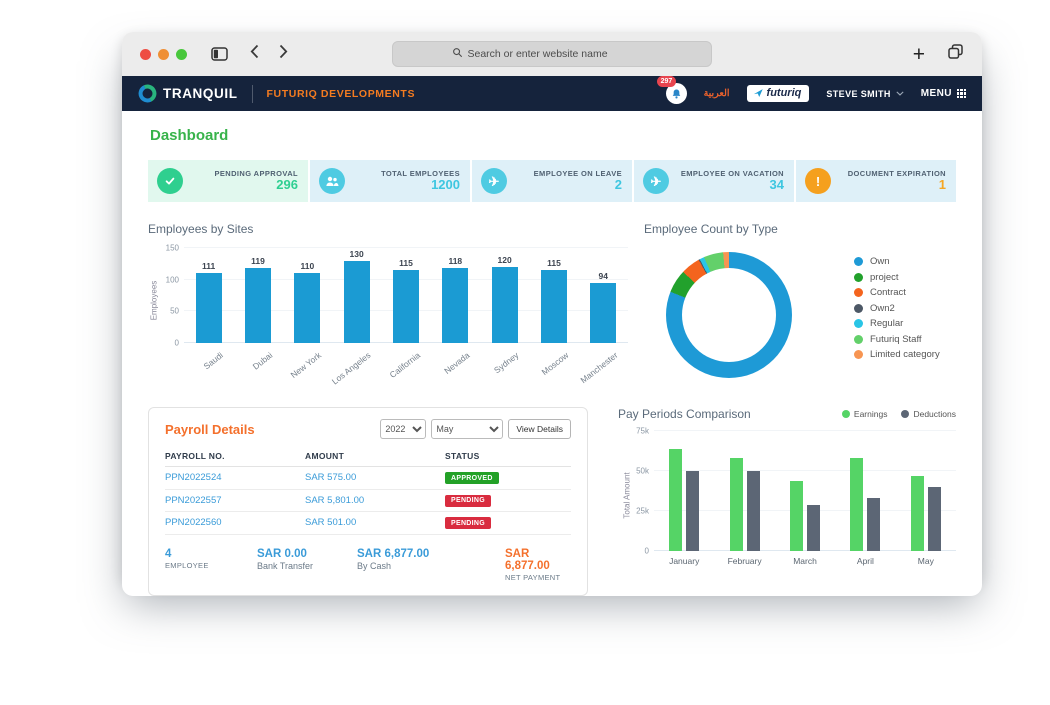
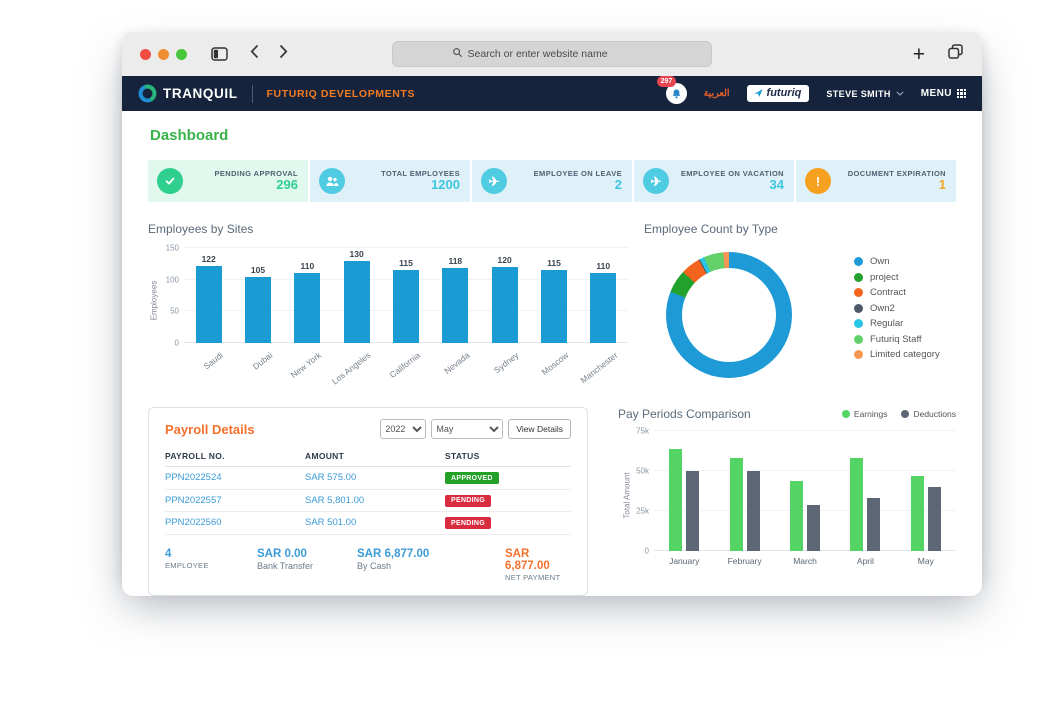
Employees by Sites/Saudi: 111 -> 122
Employees by Sites/Dubai: 119 -> 105
Employees by Sites/Manchester: 94 -> 110
